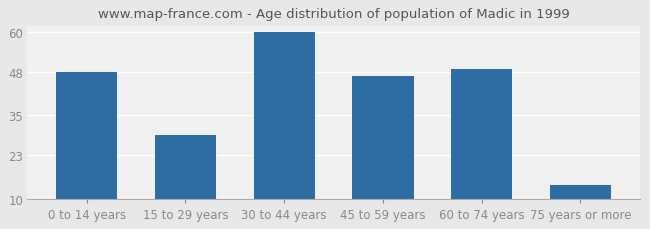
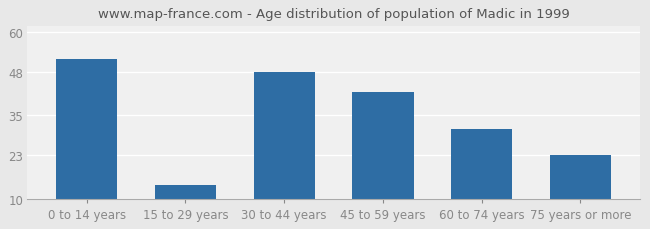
0 to 14 years: 48 -> 52
15 to 29 years: 29 -> 14
30 to 44 years: 60 -> 48
45 to 59 years: 47 -> 42
60 to 74 years: 49 -> 31
75 years or more: 14 -> 23
